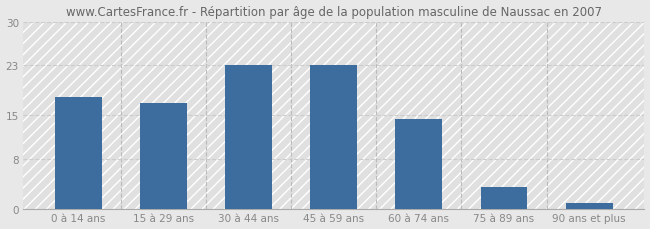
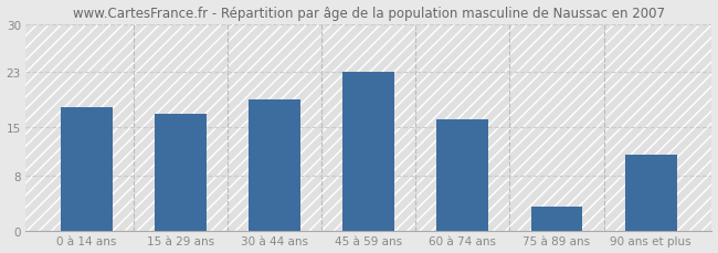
30 à 44 ans: 23.0 -> 19.0
60 à 74 ans: 14.5 -> 16.2
90 ans et plus: 1.0 -> 11.0
